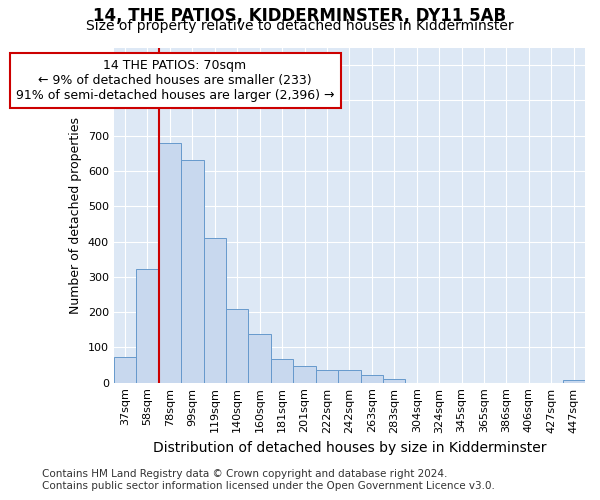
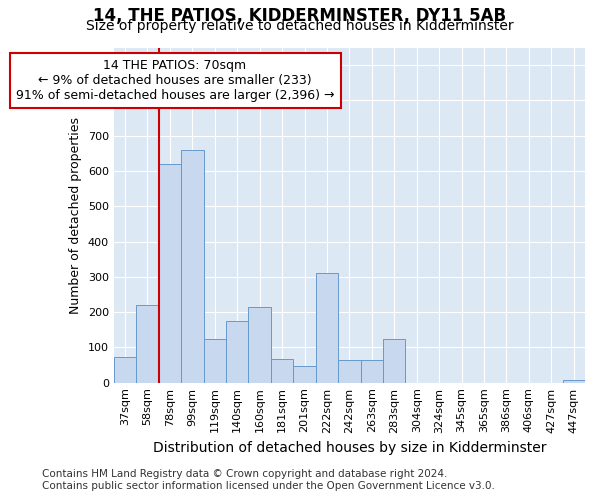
58sqm: 322 -> 220
78sqm: 680 -> 620
99sqm: 630 -> 660
119sqm: 410 -> 125
140sqm: 210 -> 175
160sqm: 138 -> 215
222sqm: 35 -> 310
242sqm: 35 -> 65
263sqm: 22 -> 65
283sqm: 10 -> 125
